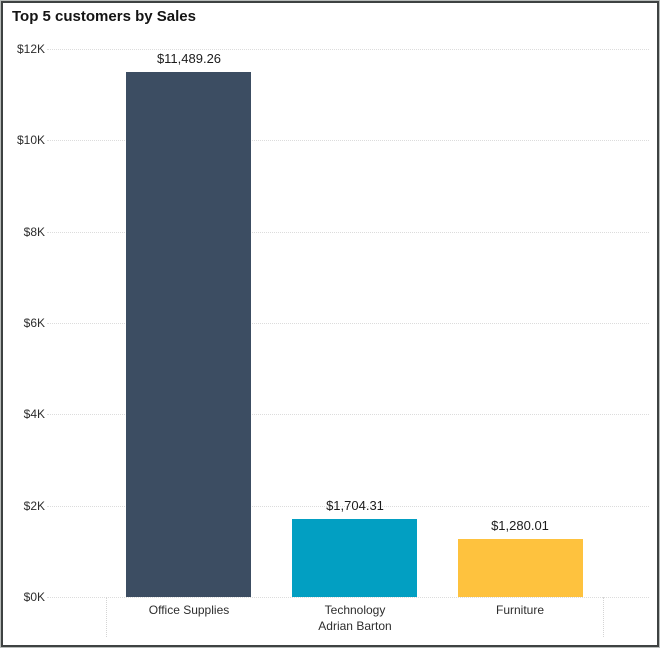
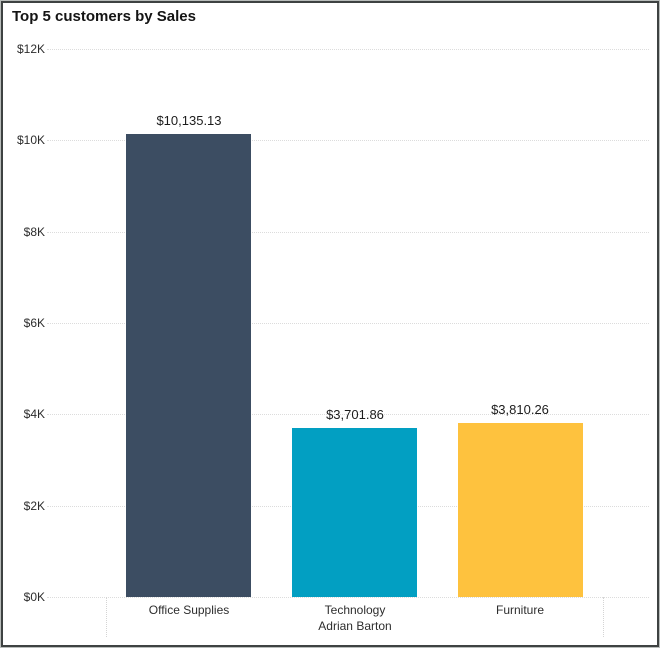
Office Supplies: $11,489.26 -> $10,135.13
Technology: $1,704.31 -> $3,701.86
Furniture: $1,280.01 -> $3,810.26
